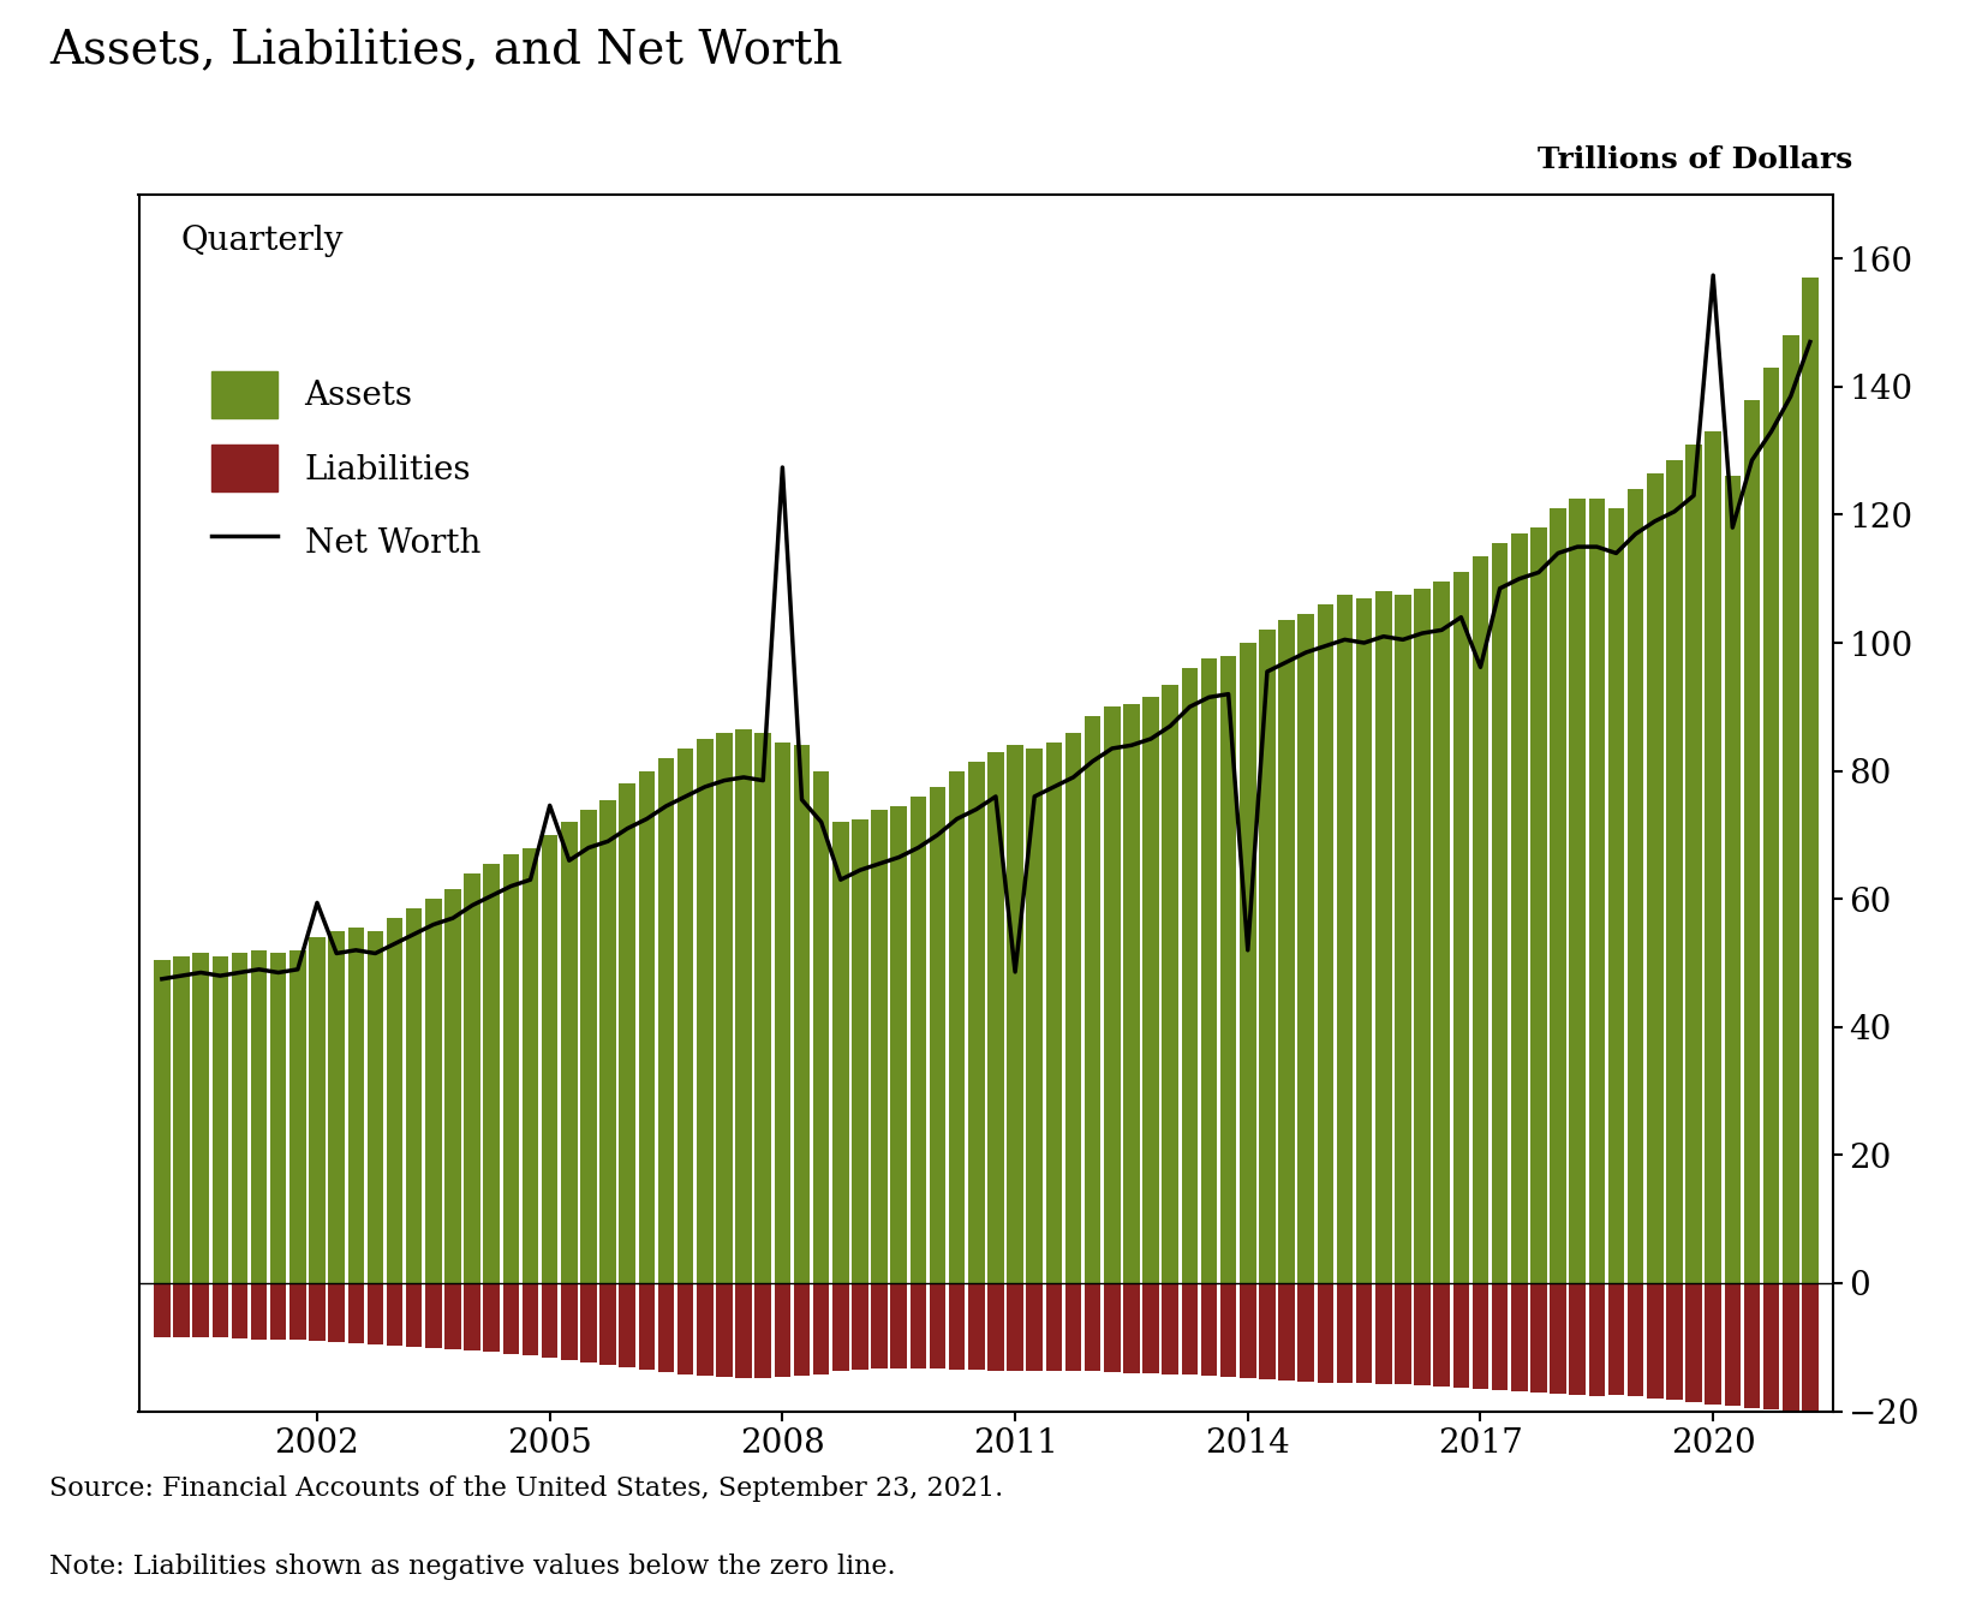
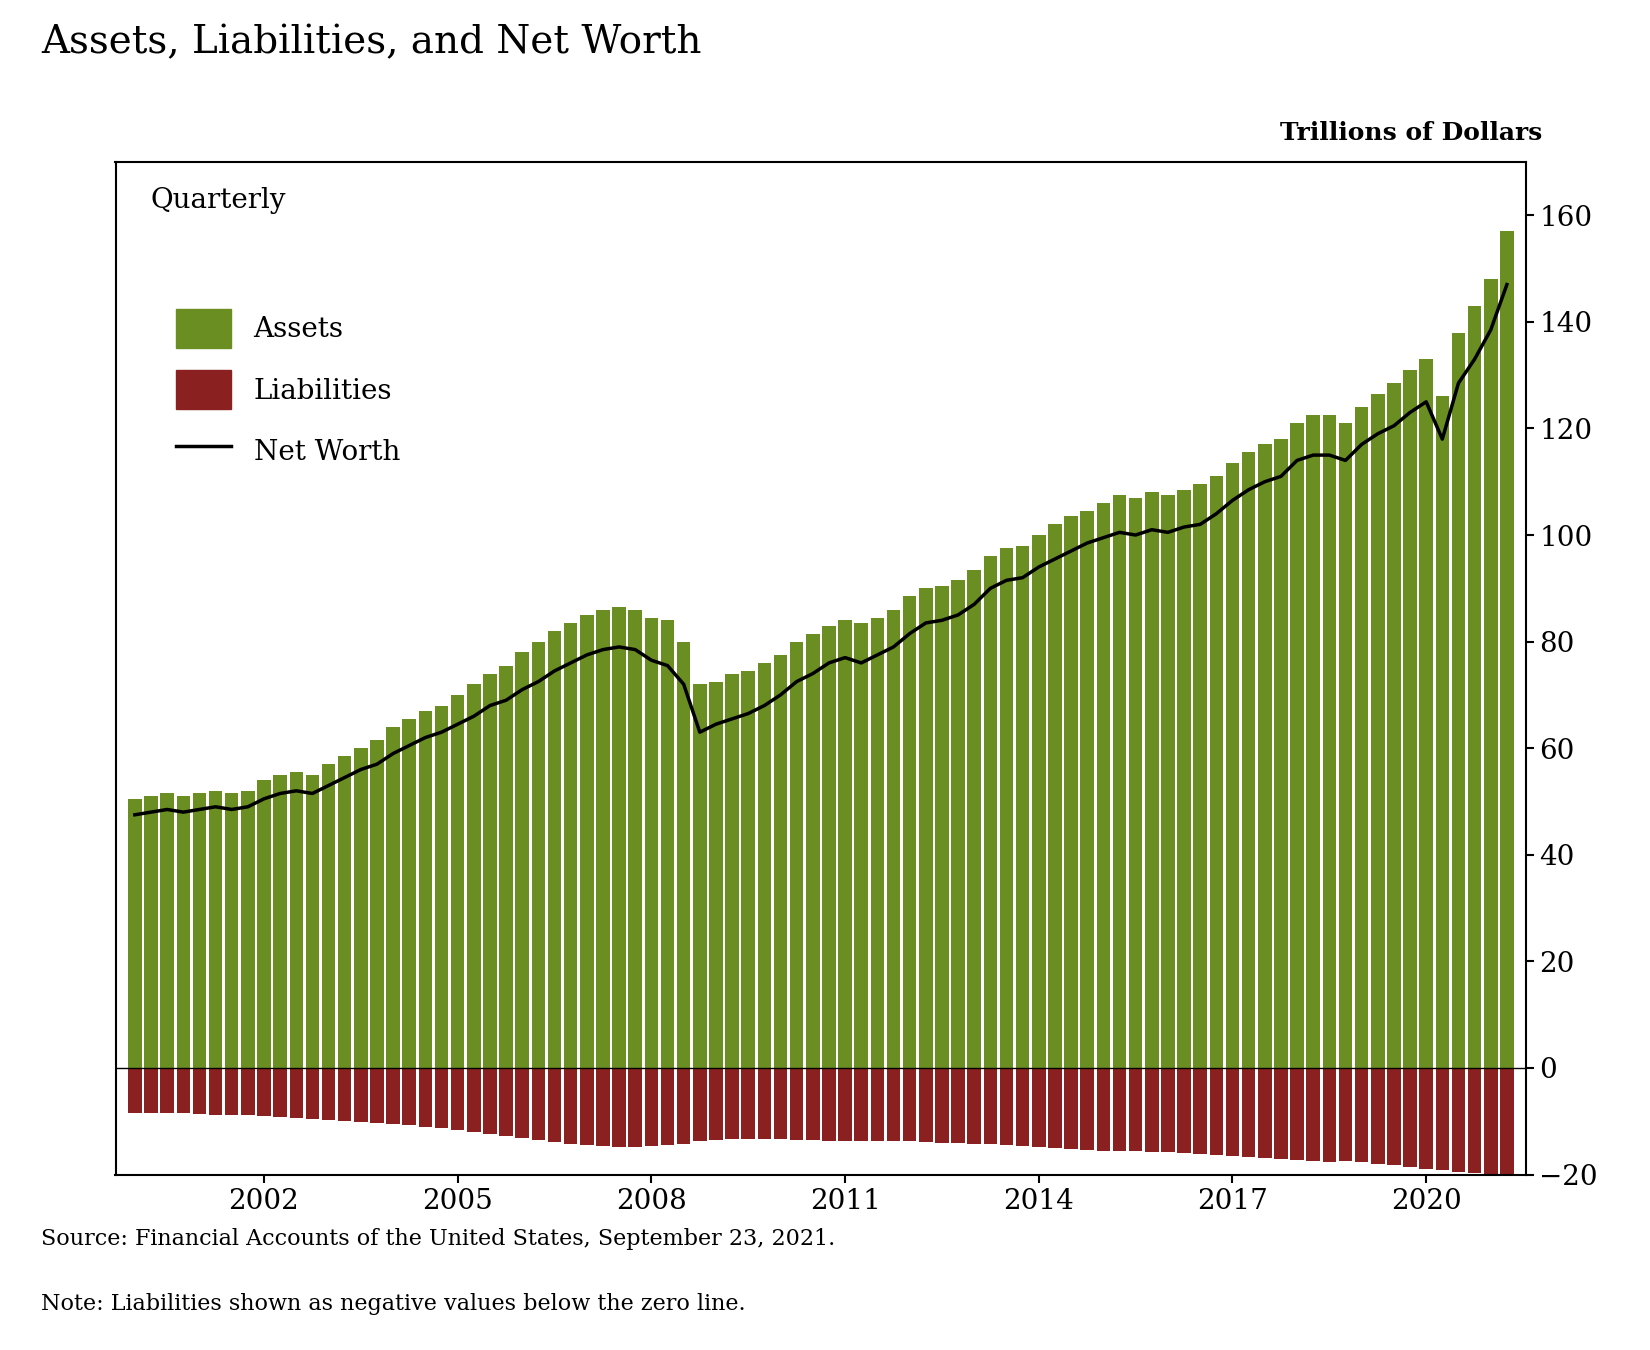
Net Worth/2002: 59.4 -> 50.5
Net Worth/2005: 74.6 -> 64.5
Net Worth/2008: 127.4 -> 76.5
Net Worth/2011: 48.6 -> 77.0
Net Worth/2014: 52.0 -> 94.0
Net Worth/2017: 96.2 -> 106.5
Net Worth/2020: 157.4 -> 125.0
